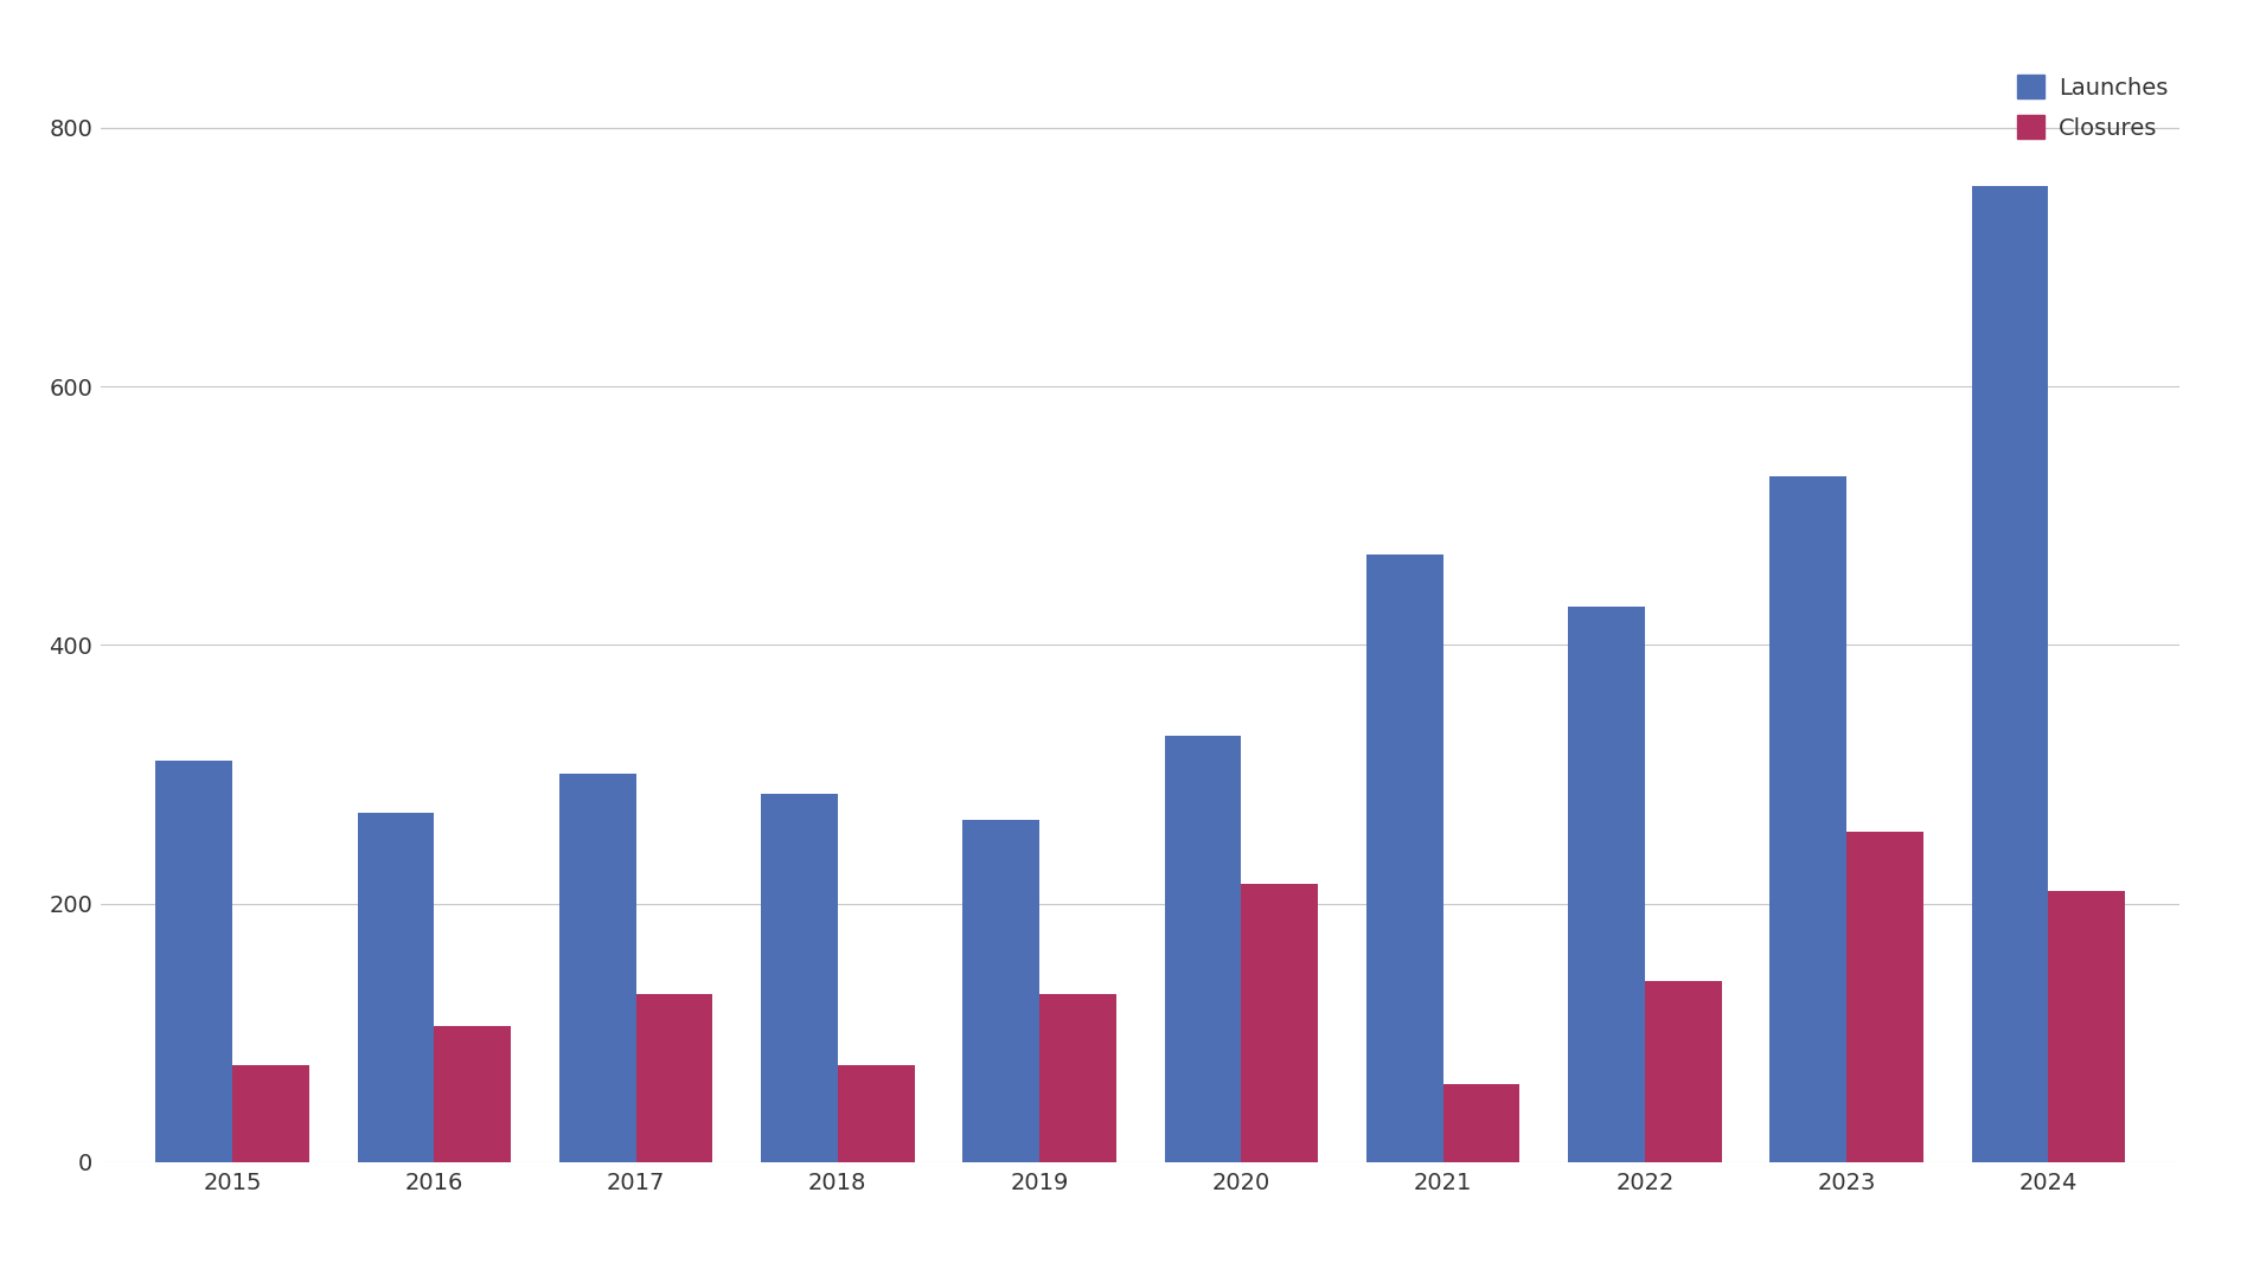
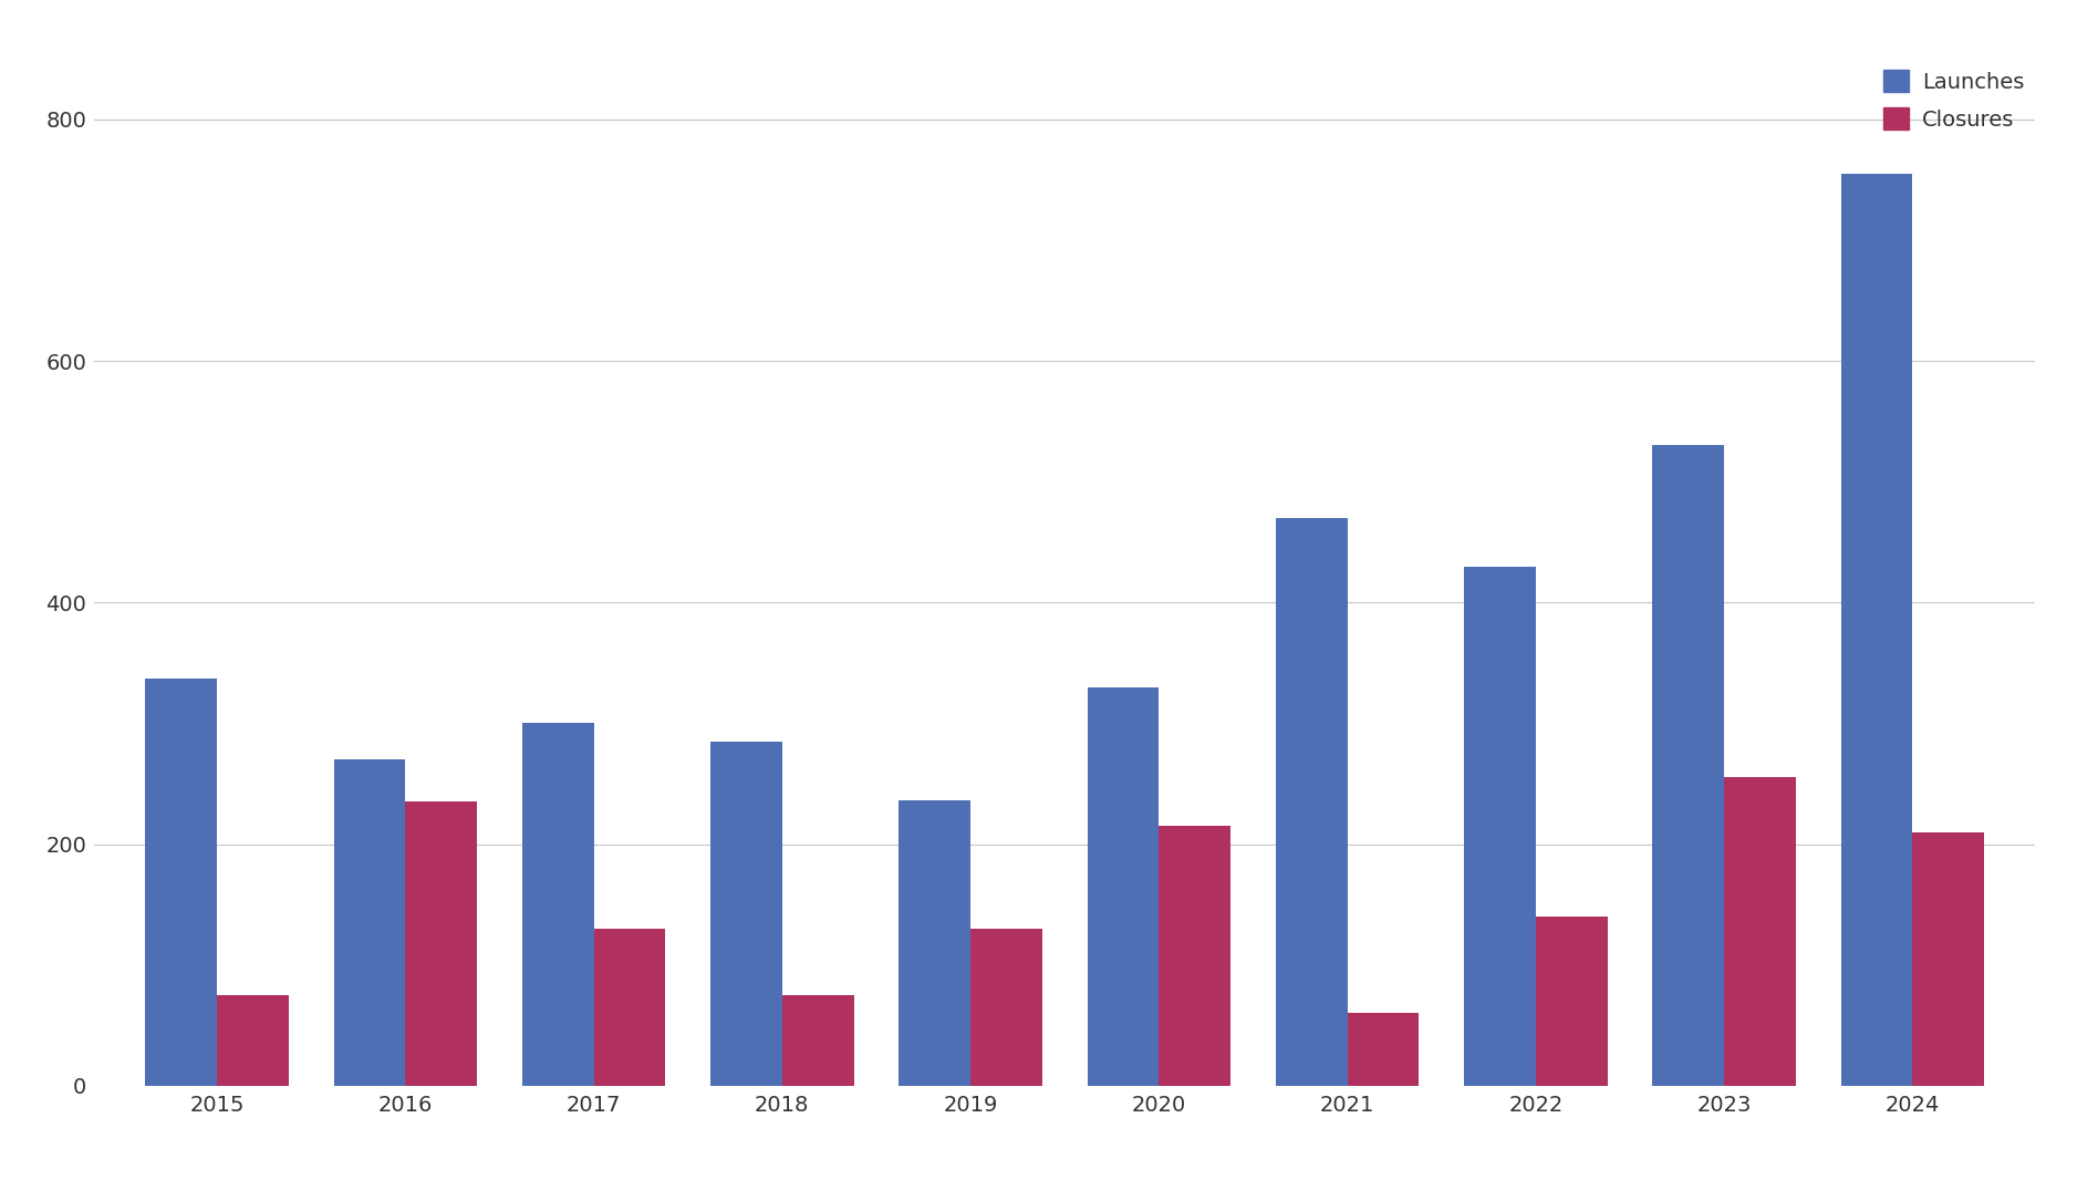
Launches/2015: 310 -> 337
Closures/2016: 105 -> 235
Launches/2019: 265 -> 236
